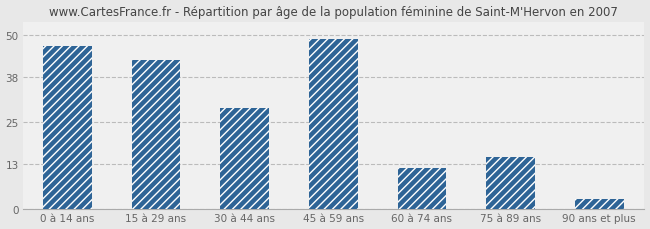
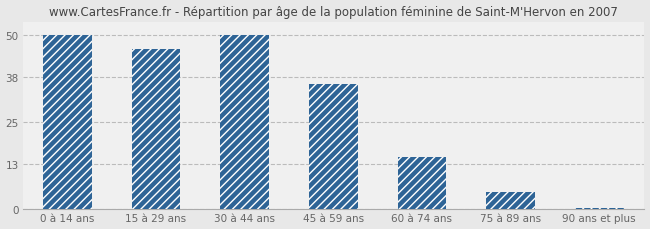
0 à 14 ans: 47.0 -> 50.0
15 à 29 ans: 43.0 -> 46.0
30 à 44 ans: 29.0 -> 50.0
45 à 59 ans: 49.0 -> 36.0
60 à 74 ans: 12.0 -> 15.0
75 à 89 ans: 15.0 -> 5.0
90 ans et plus: 3.0 -> 0.5
